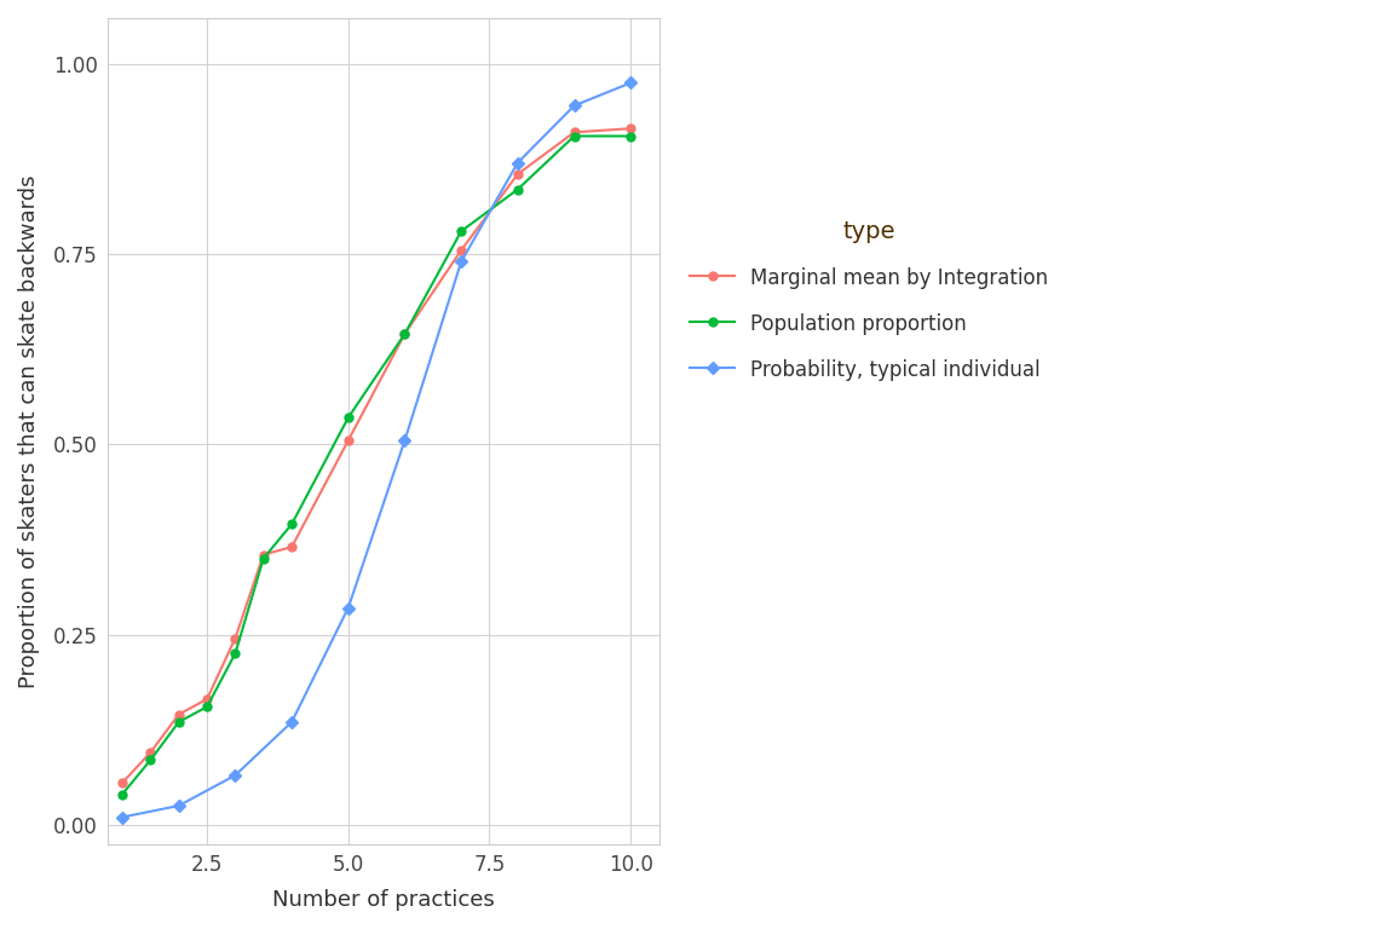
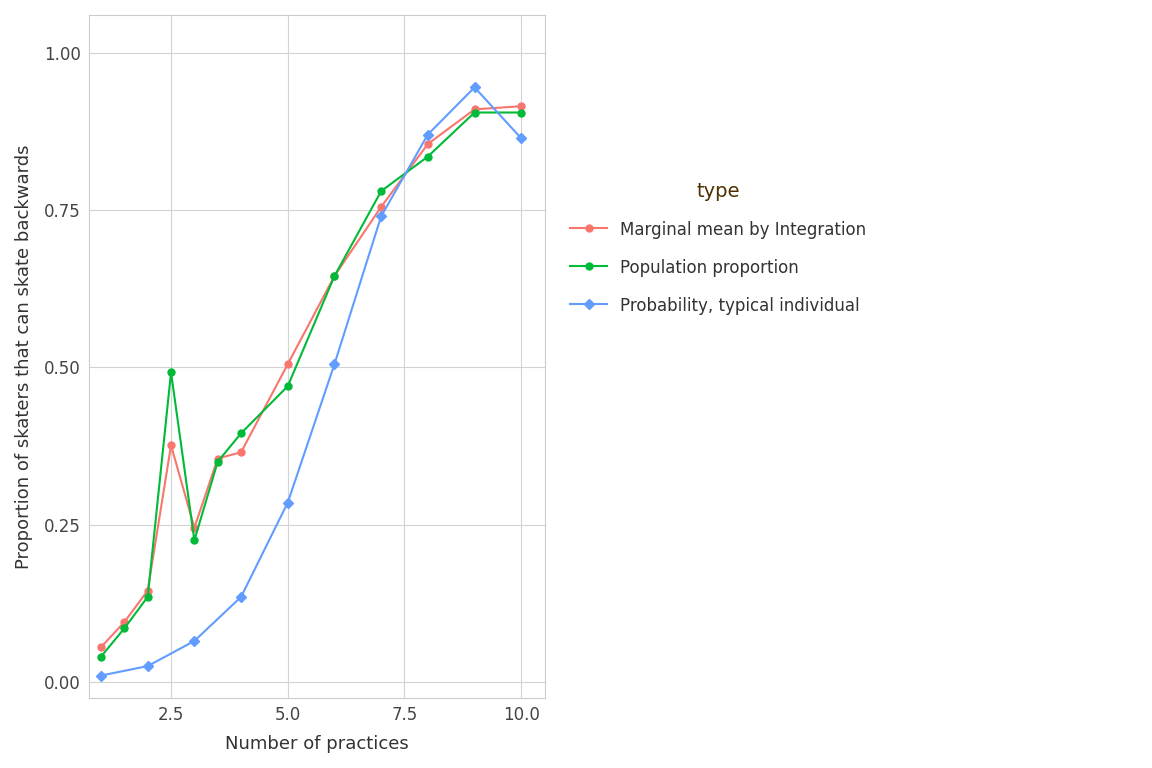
Marginal mean by Integration/2.5: 0.165 -> 0.376
Population proportion/2.5: 0.155 -> 0.492
Population proportion/5.0: 0.535 -> 0.470
Probability, typical individual/10.0: 0.975 -> 0.864
